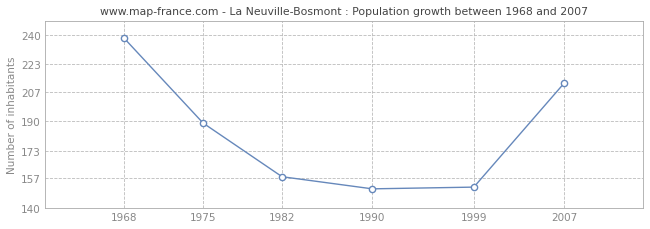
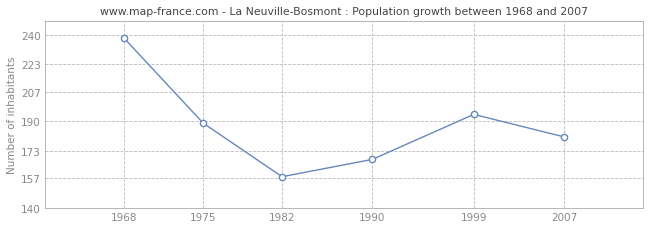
1990: 151 -> 168
1999: 152 -> 194
2007: 212 -> 181
